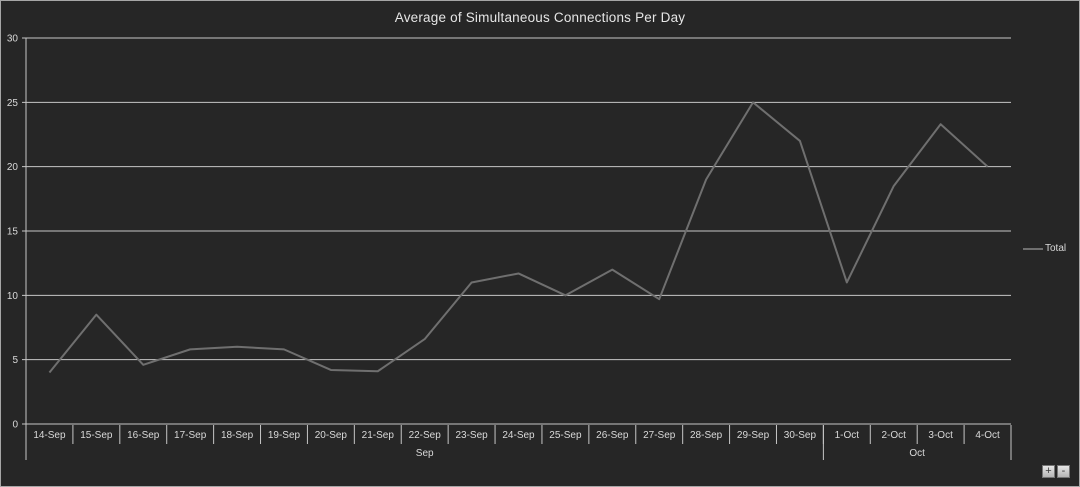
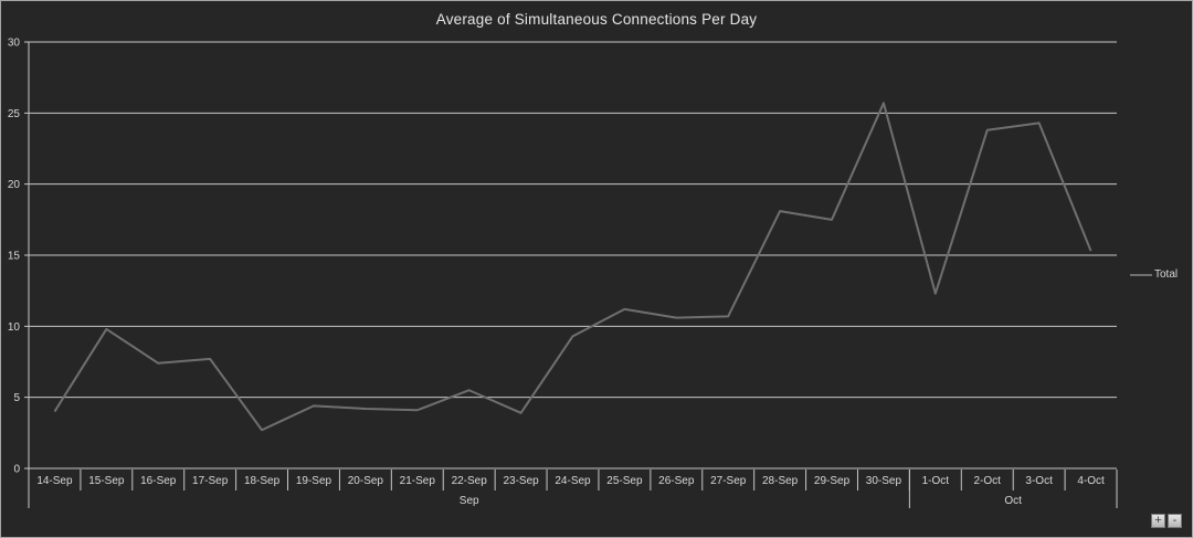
15-Sep: 8.5 -> 9.8
16-Sep: 4.6 -> 7.4
17-Sep: 5.8 -> 7.7
18-Sep: 6.0 -> 2.7
19-Sep: 5.8 -> 4.4
22-Sep: 6.6 -> 5.5
23-Sep: 11.0 -> 3.9
24-Sep: 11.7 -> 9.3
25-Sep: 10.0 -> 11.2
26-Sep: 12.0 -> 10.6
27-Sep: 9.7 -> 10.7
28-Sep: 19.0 -> 18.1
29-Sep: 25.0 -> 17.5
30-Sep: 22.0 -> 25.7
1-Oct: 11.0 -> 12.3
2-Oct: 18.5 -> 23.8
3-Oct: 23.3 -> 24.3
4-Oct: 20.0 -> 15.3
